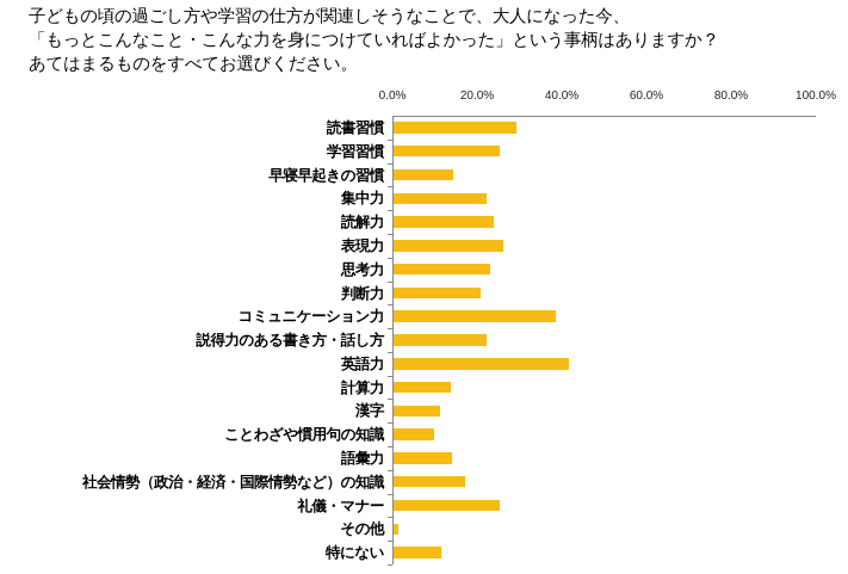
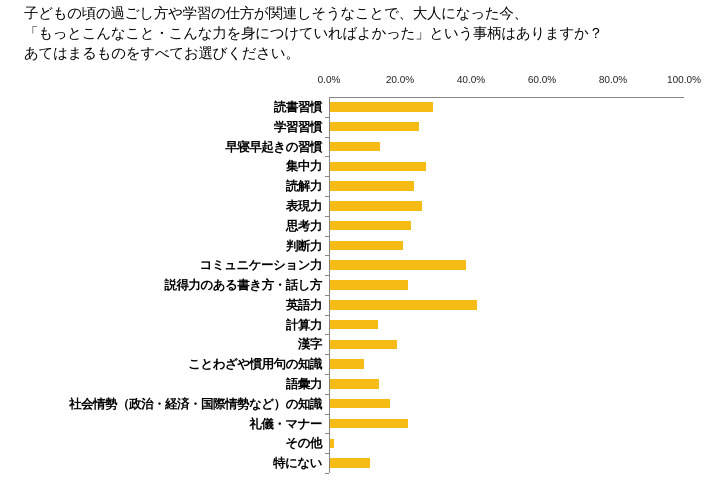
集中力: 22% -> 27%
漢字: 11% -> 19%
礼儀・マナー: 25% -> 22%
